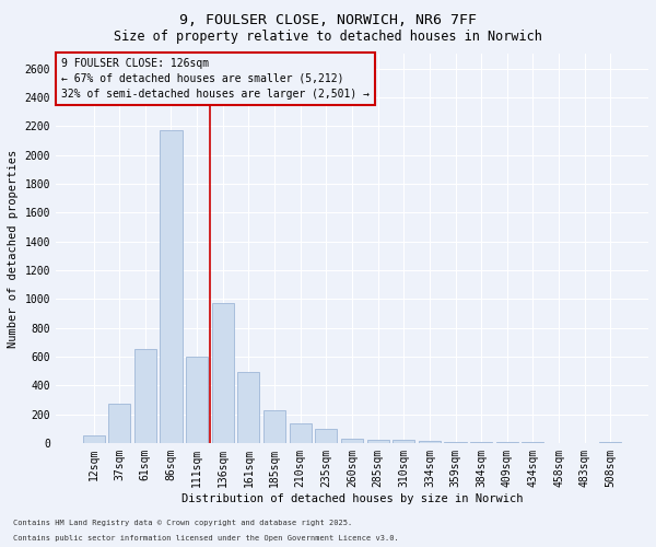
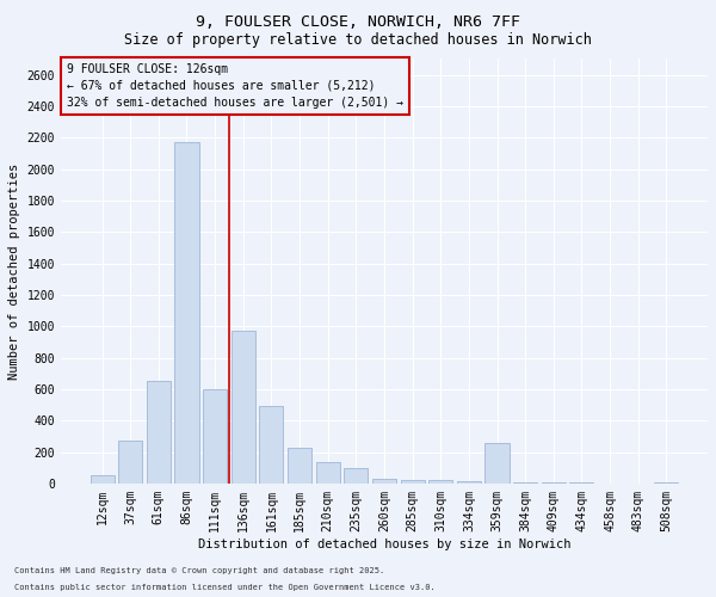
359sqm: 0 -> 260
